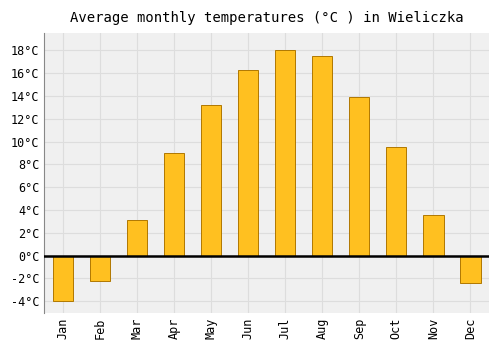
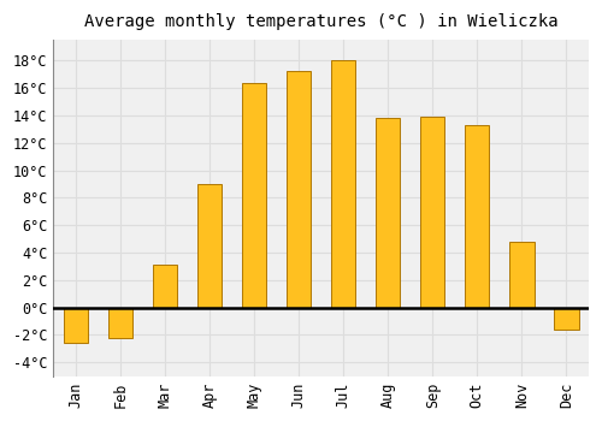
Jan: -4.0°C -> -2.6°C
May: 13.2°C -> 16.4°C
Jun: 16.3°C -> 17.2°C
Aug: 17.5°C -> 13.8°C
Oct: 9.5°C -> 13.3°C
Nov: 3.6°C -> 4.8°C
Dec: -2.4°C -> -1.6°C
